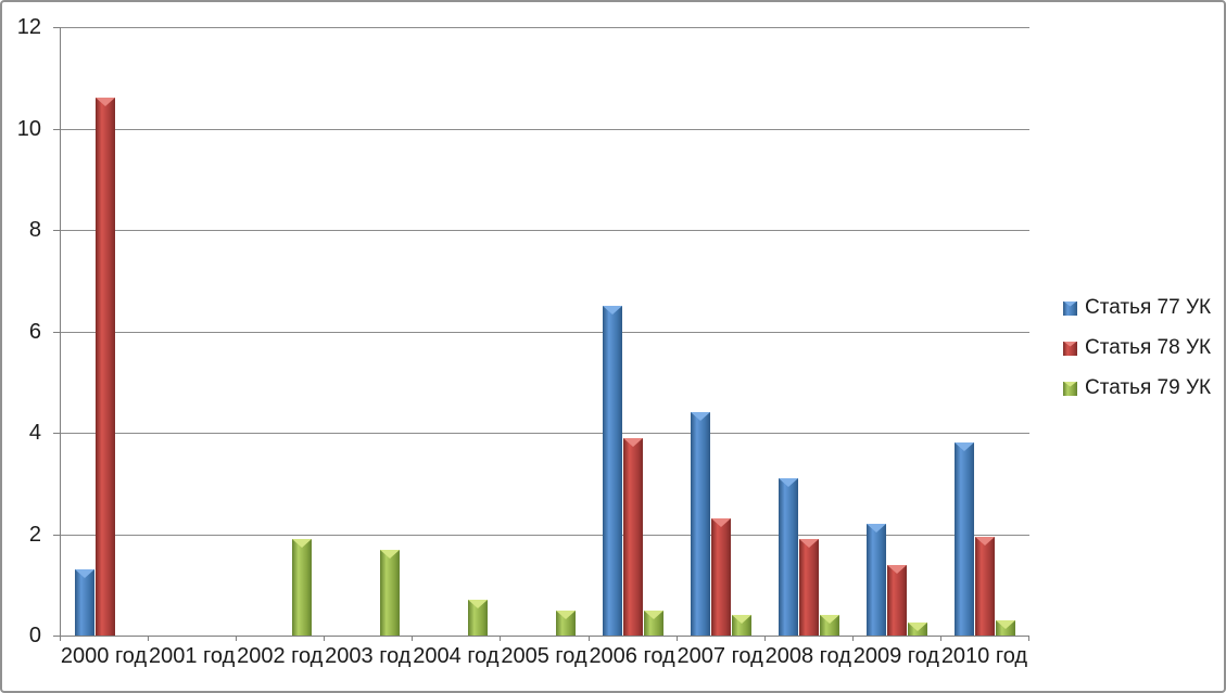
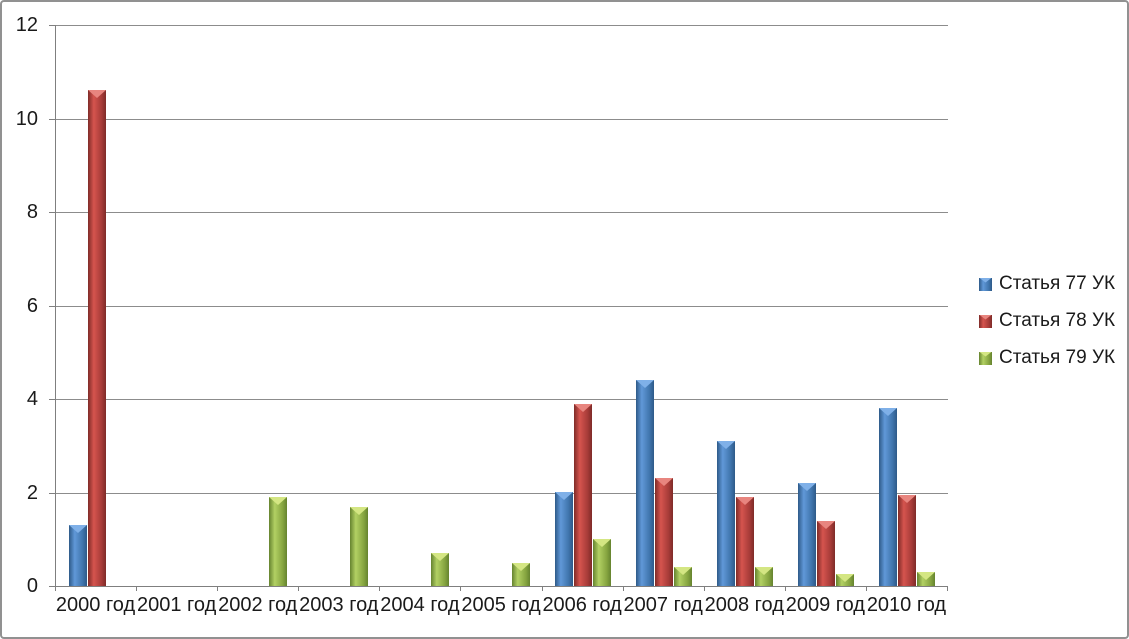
Статья 77 УК/2006 год: 6.5 -> 2.0
Статья 79 УК/2006 год: 0.5 -> 1.0
